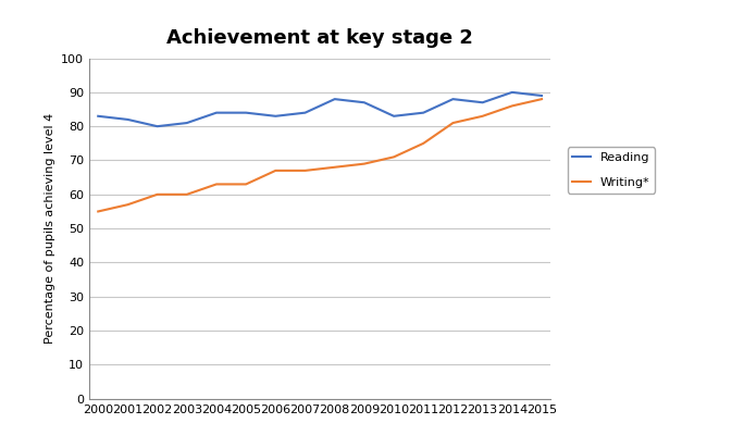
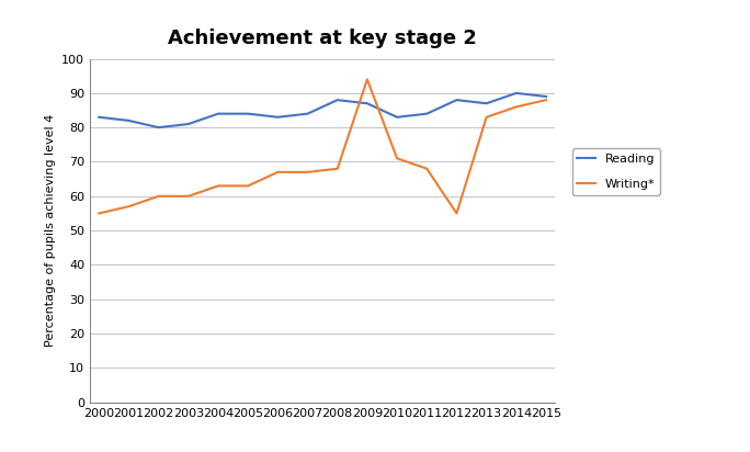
Writing*/2009: 69 -> 94
Writing*/2011: 75 -> 68
Writing*/2012: 81 -> 55
